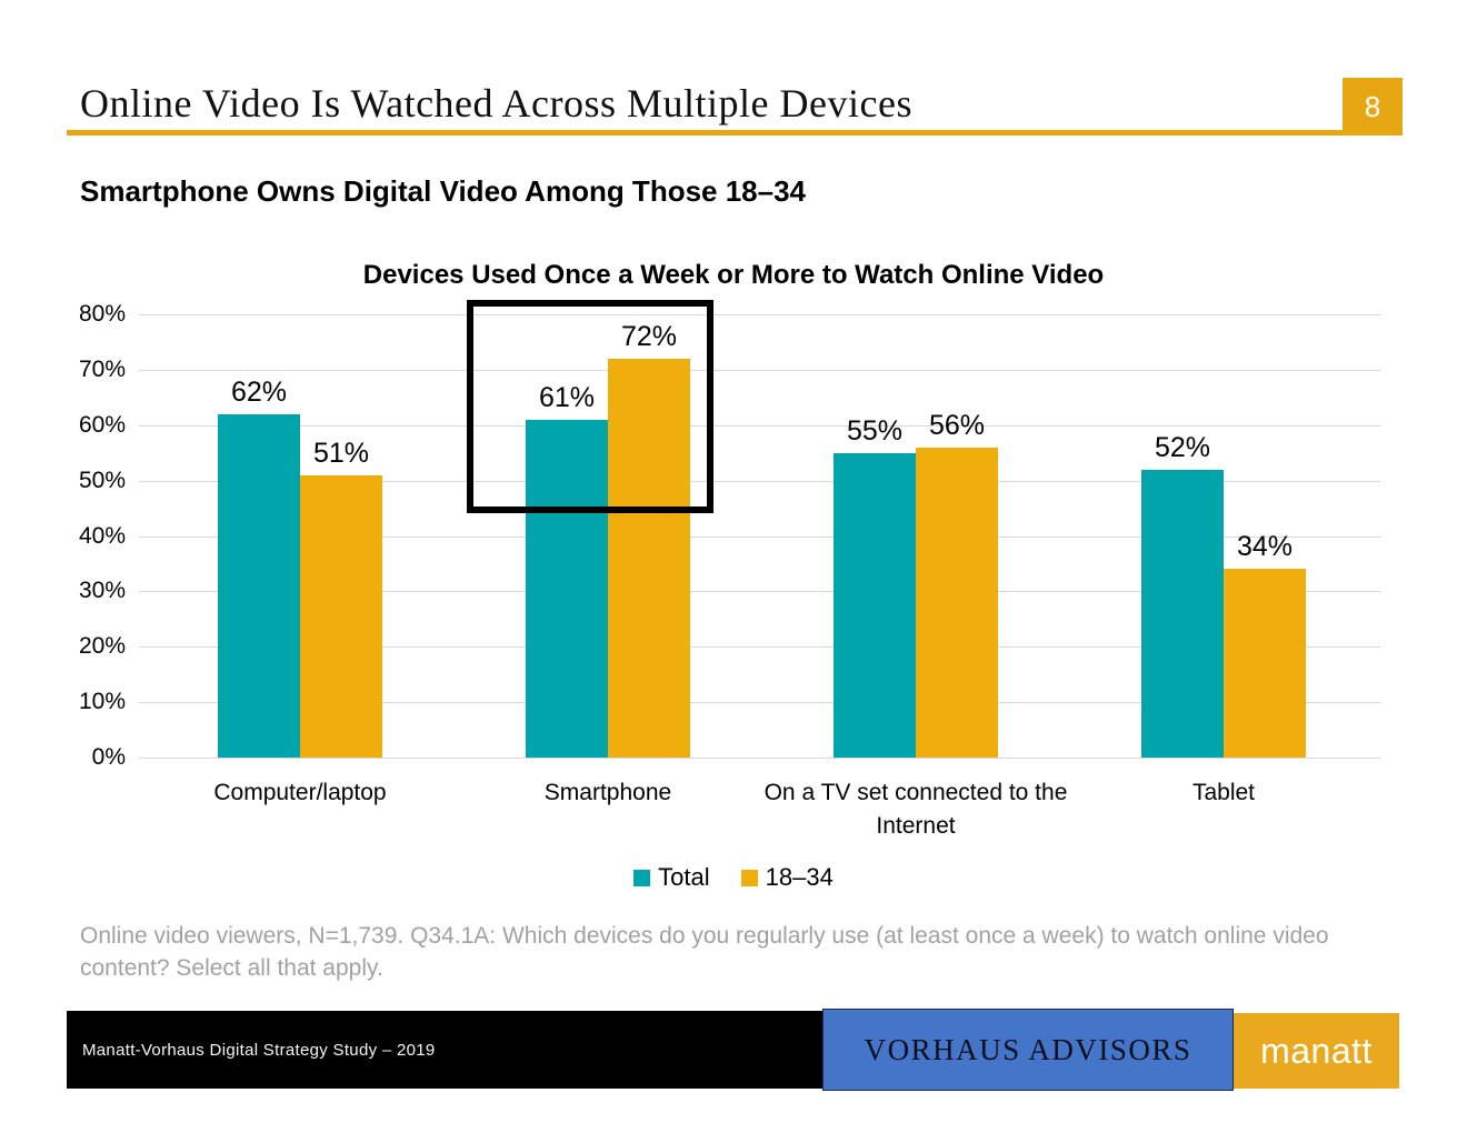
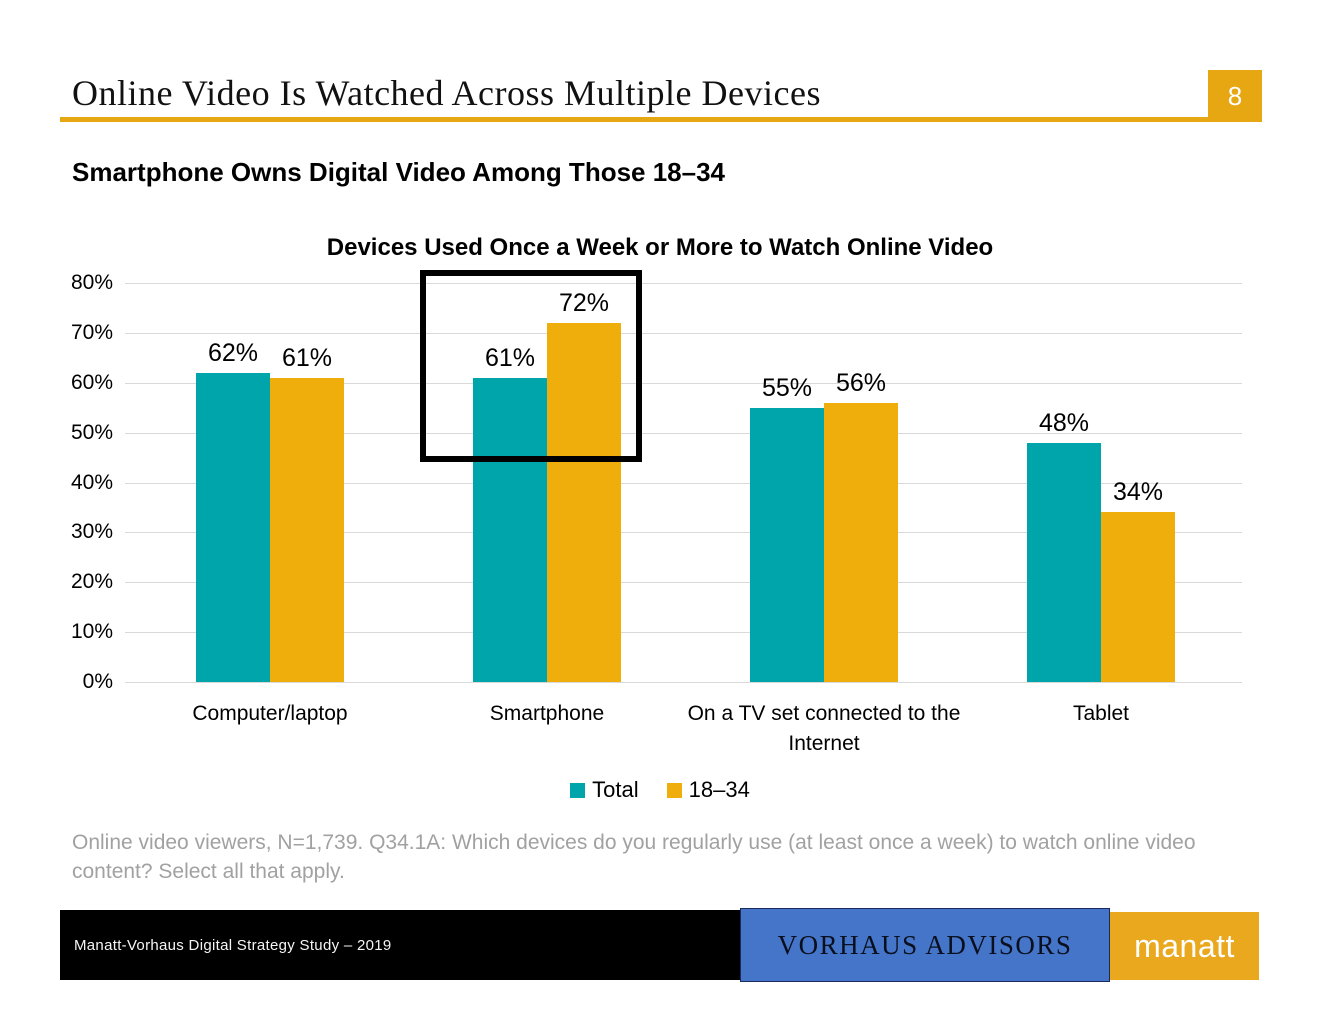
18–34/Computer/laptop: 51% -> 61%
Total/Tablet: 52% -> 48%
